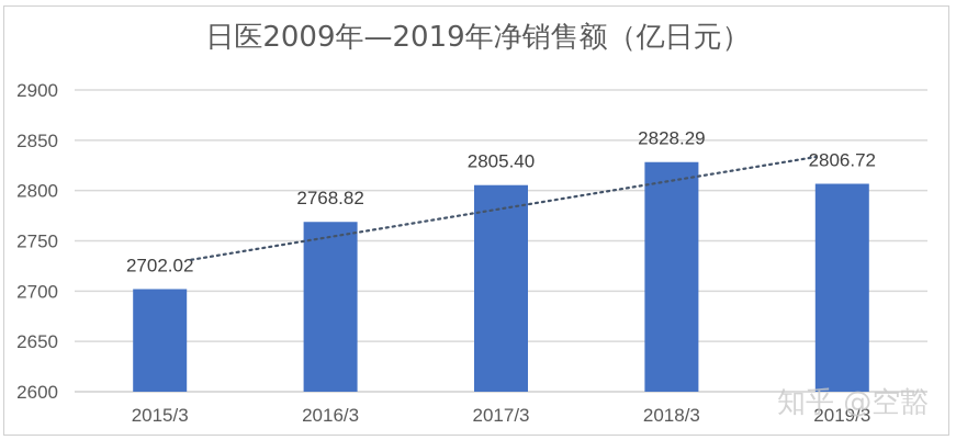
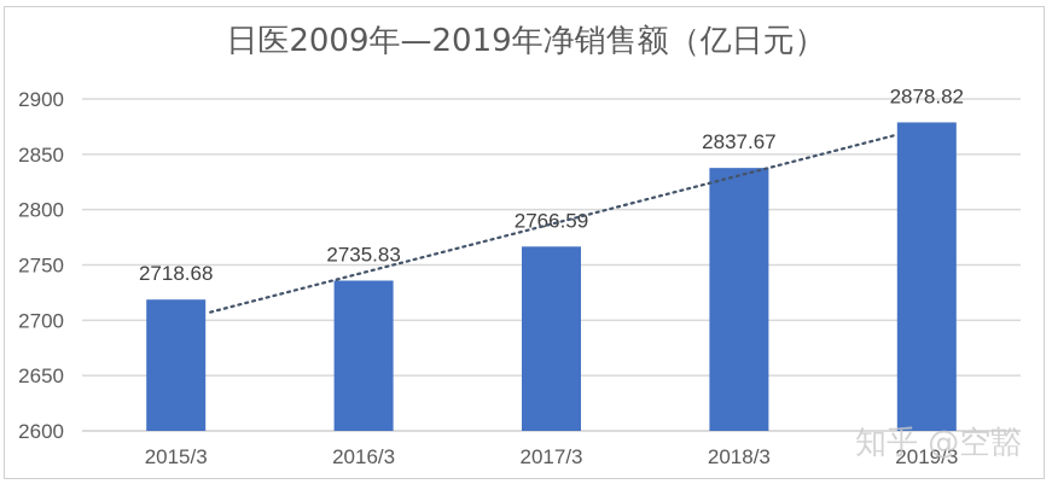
2015/3: 2702.02 -> 2718.68
2016/3: 2768.82 -> 2735.83
2017/3: 2805.40 -> 2766.59
2018/3: 2828.29 -> 2837.67
2019/3: 2806.72 -> 2878.82
